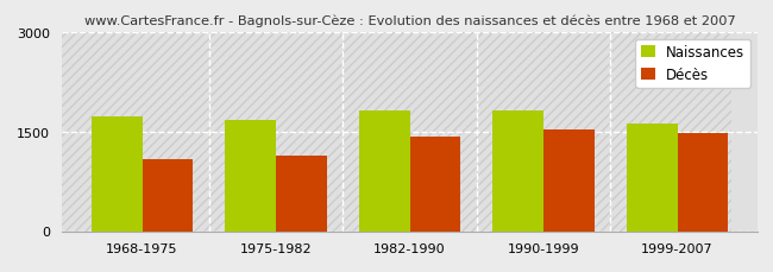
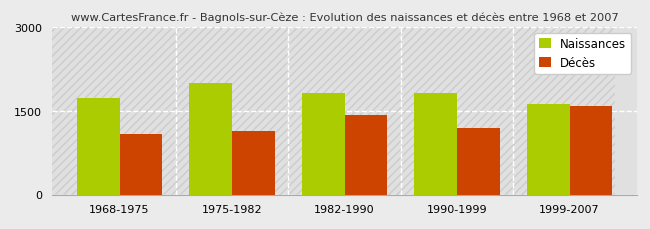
Naissances/1975-1982: 1670 -> 2000
Décès/1990-1999: 1520 -> 1180
Décès/1999-2007: 1480 -> 1580
